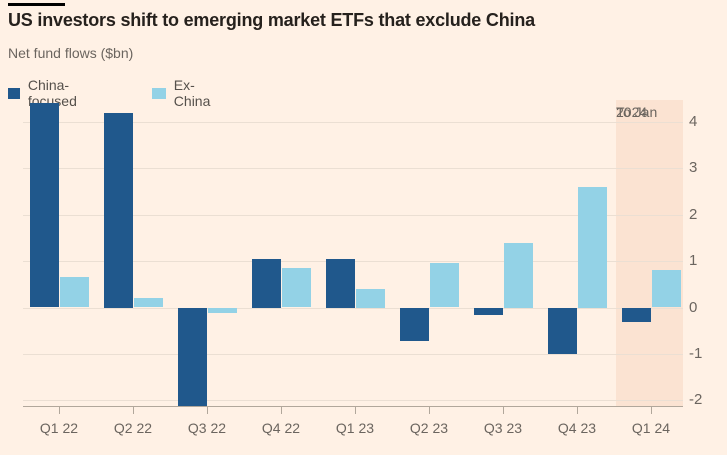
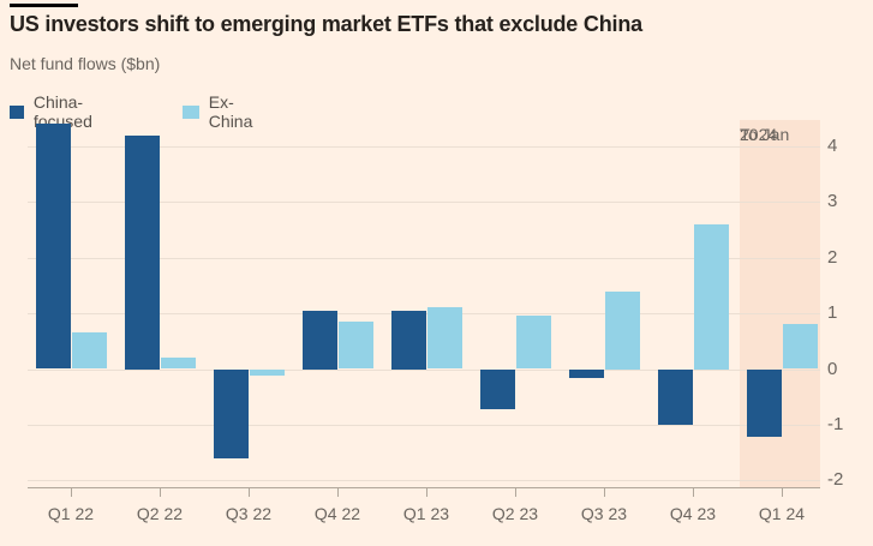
China-focused/Q3 22: -2.1 -> -1.6
Ex-China/Q1 23: 0.4 -> 1.1
China-focused/Q1 24: -0.3 -> -1.2
